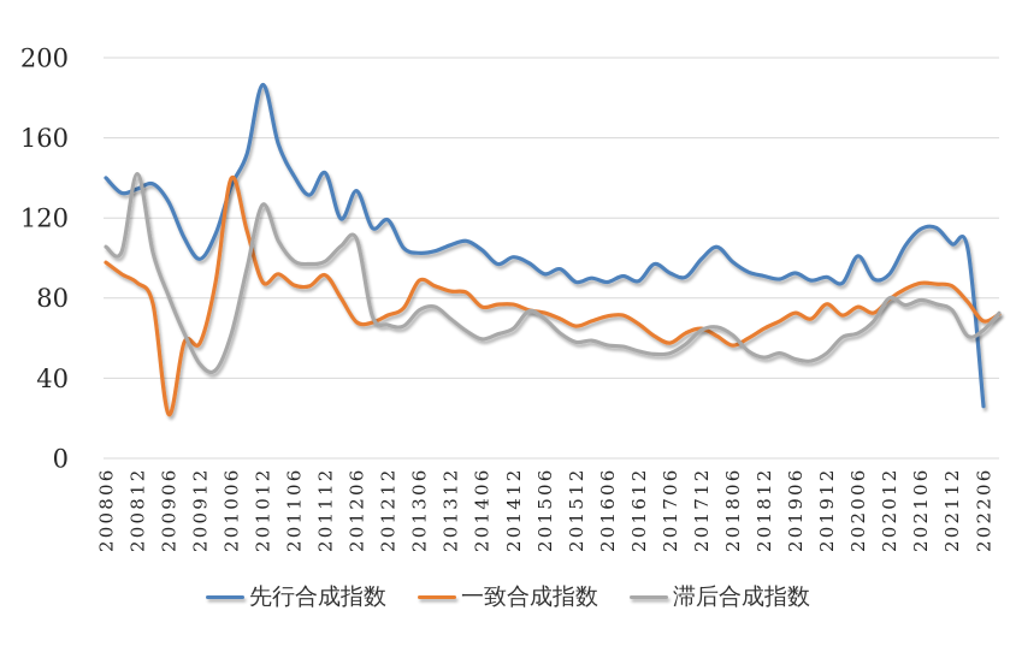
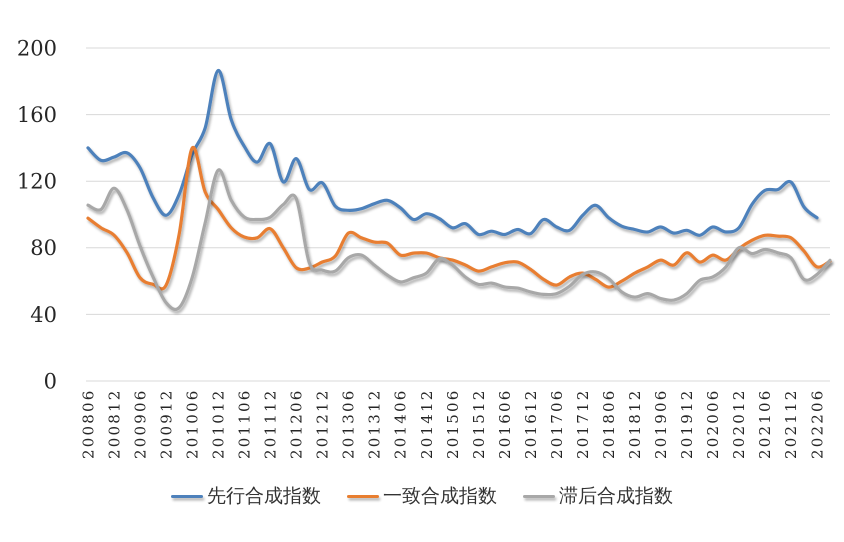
滞后合成指数/200812: 142 -> 116
一致合成指数/200906: 22 -> 62
一致合成指数/201012: 88 -> 103
先行合成指数/202006: 101 -> 92
先行合成指数/202112: 107 -> 120
先行合成指数/202206: 26 -> 98
